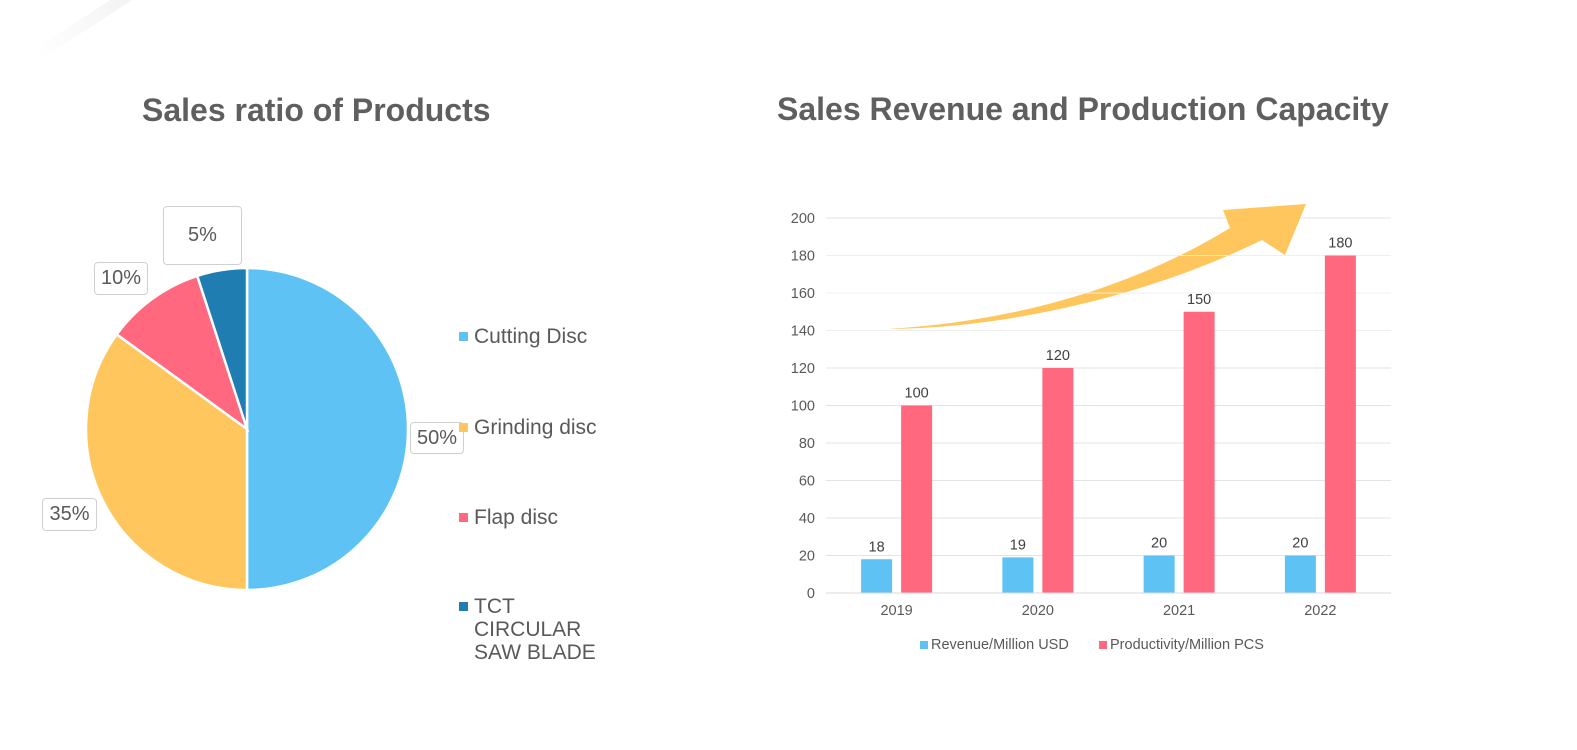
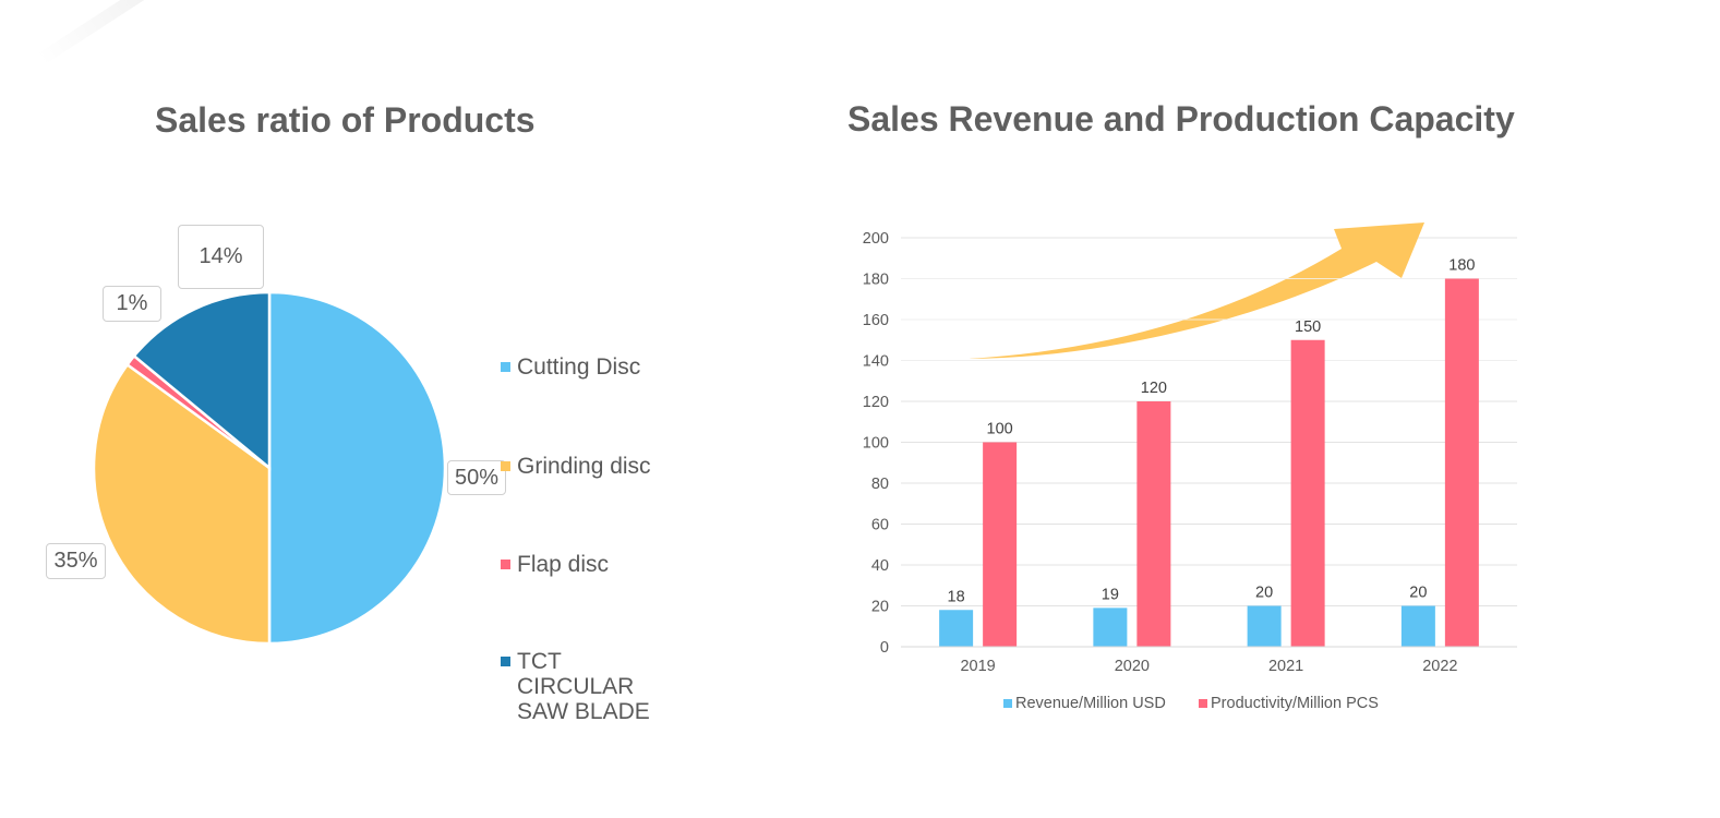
Sales ratio of Products/Flap disc: 10% -> 1%
Sales ratio of Products/TCT CIRCULAR SAW BLADE: 5% -> 14%
